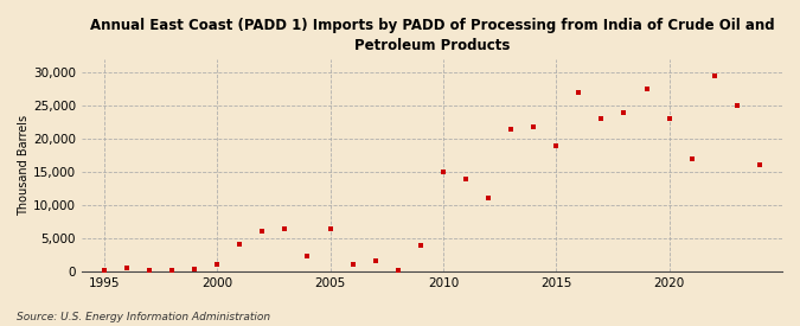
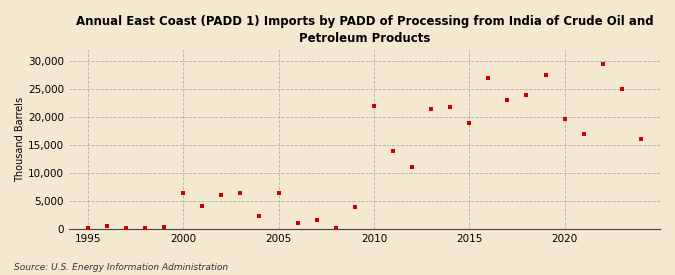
2000: 1,100 -> 6,400
2010: 15,000 -> 22,000
2020: 23,000 -> 19,600
